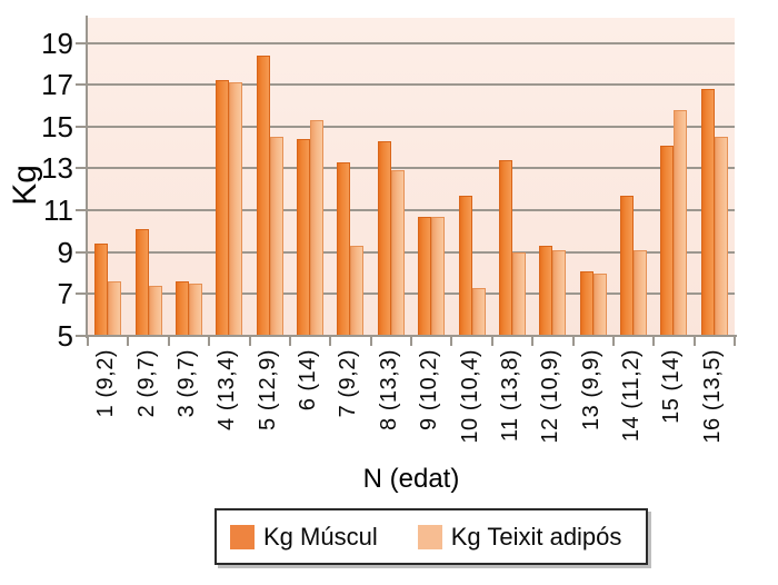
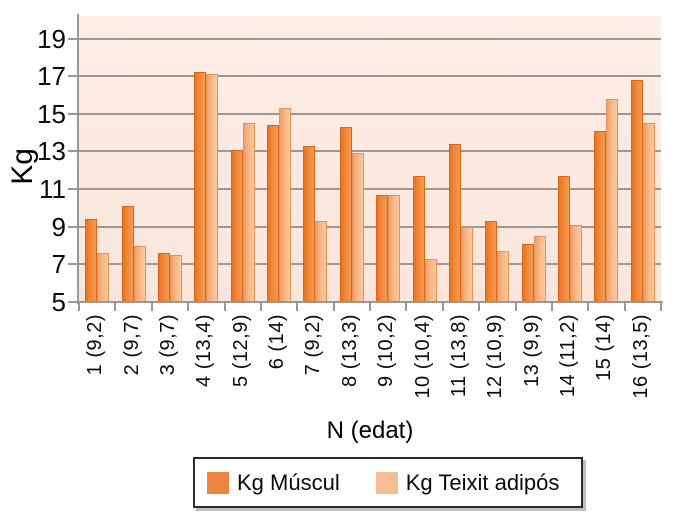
Kg Teixit adipós/2 (9,7): 7.4 -> 8.0
Kg Múscul/5 (12,9): 18.4 -> 13.1
Kg Teixit adipós/12 (10,9): 9.1 -> 7.7
Kg Teixit adipós/13 (9,9): 8.0 -> 8.5
